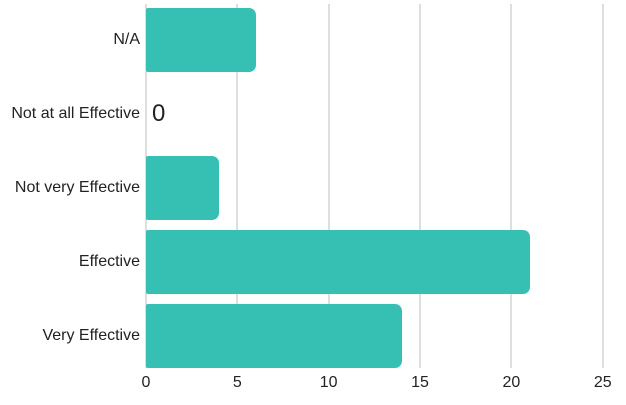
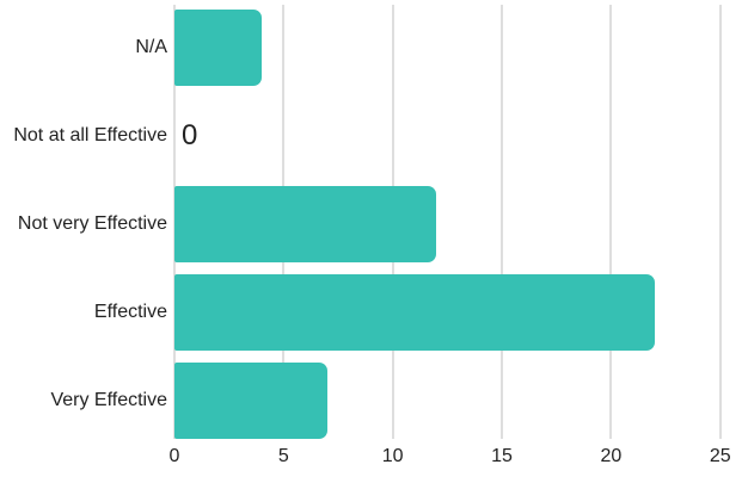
N/A: 6 -> 4
Not very Effective: 4 -> 12
Effective: 21 -> 22
Very Effective: 14 -> 7
